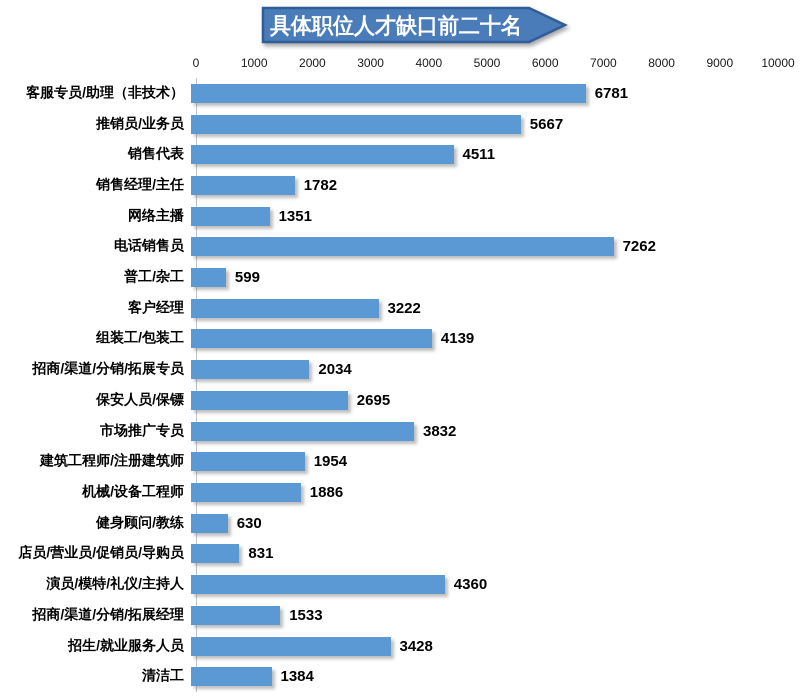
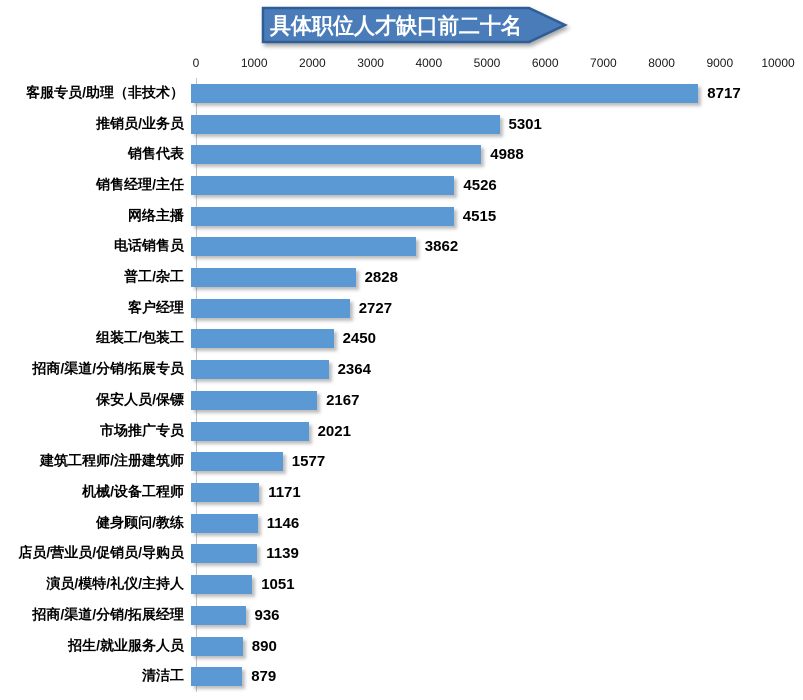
客服专员/助理（非技术）: 6781 -> 8717
推销员/业务员: 5667 -> 5301
销售代表: 4511 -> 4988
销售经理/主任: 1782 -> 4526
网络主播: 1351 -> 4515
电话销售员: 7262 -> 3862
普工/杂工: 599 -> 2828
客户经理: 3222 -> 2727
组装工/包装工: 4139 -> 2450
招商/渠道/分销/拓展专员: 2034 -> 2364
保安人员/保镖: 2695 -> 2167
市场推广专员: 3832 -> 2021
建筑工程师/注册建筑师: 1954 -> 1577
机械/设备工程师: 1886 -> 1171
健身顾问/教练: 630 -> 1146
店员/营业员/促销员/导购员: 831 -> 1139
演员/模特/礼仪/主持人: 4360 -> 1051
招商/渠道/分销/拓展经理: 1533 -> 936
招生/就业服务人员: 3428 -> 890
清洁工: 1384 -> 879
